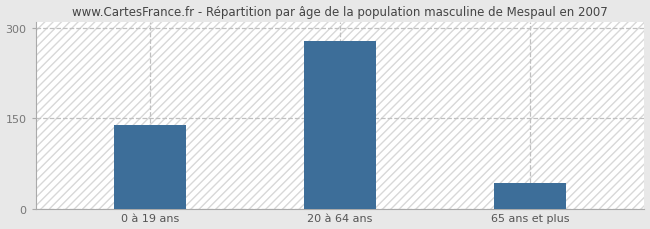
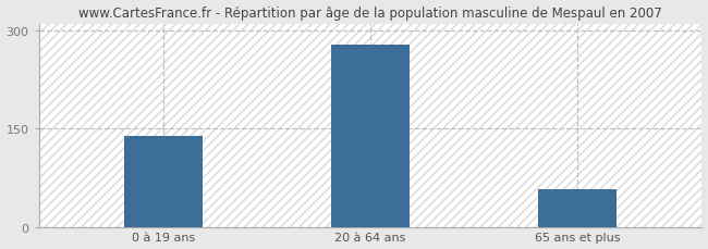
65 ans et plus: 42 -> 57
